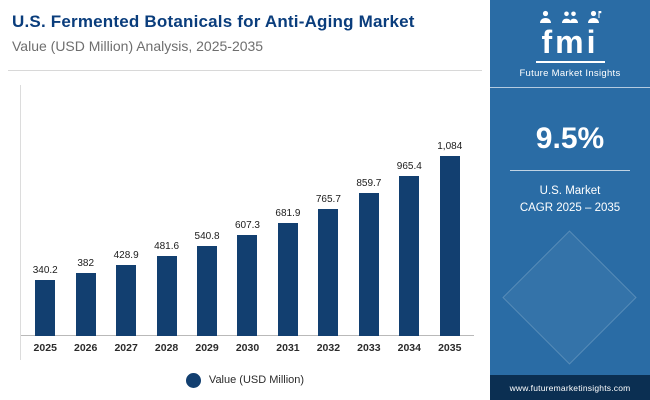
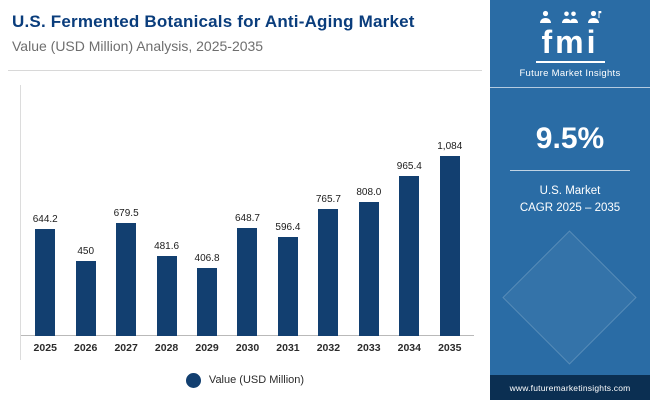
2025: 340.2 -> 644.2
2026: 382 -> 450
2027: 428.9 -> 679.5
2029: 540.8 -> 406.8
2030: 607.3 -> 648.7
2031: 681.9 -> 596.4
2033: 859.7 -> 808.0
